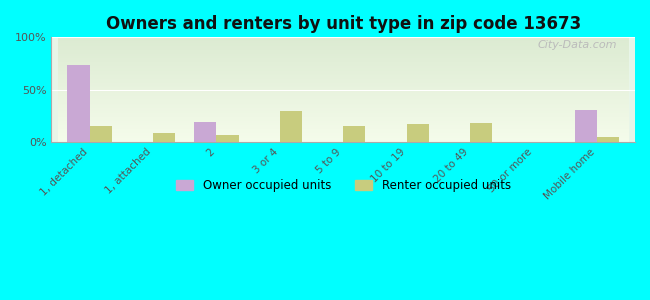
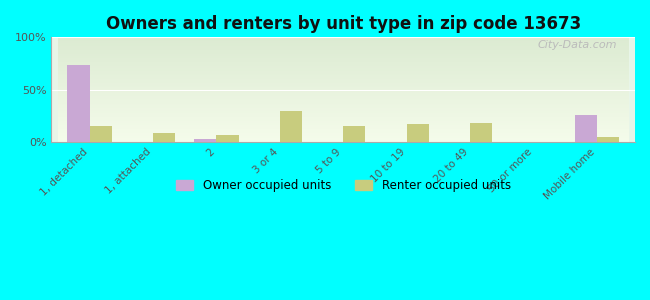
Owner occupied units/2: 19% -> 3%
Owner occupied units/Mobile home: 31% -> 26%
